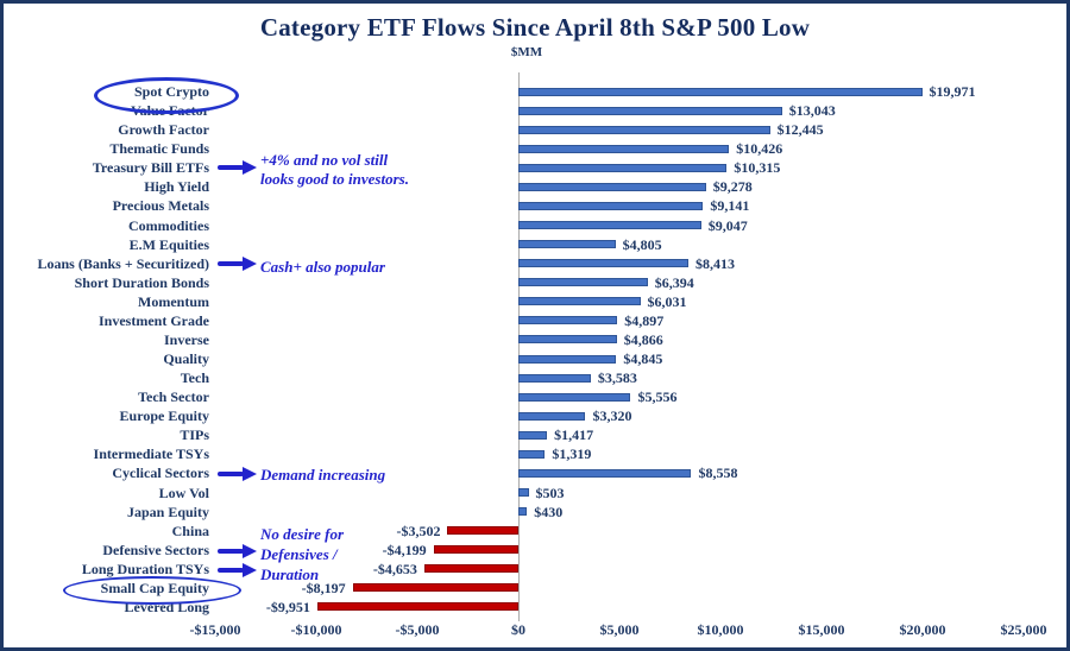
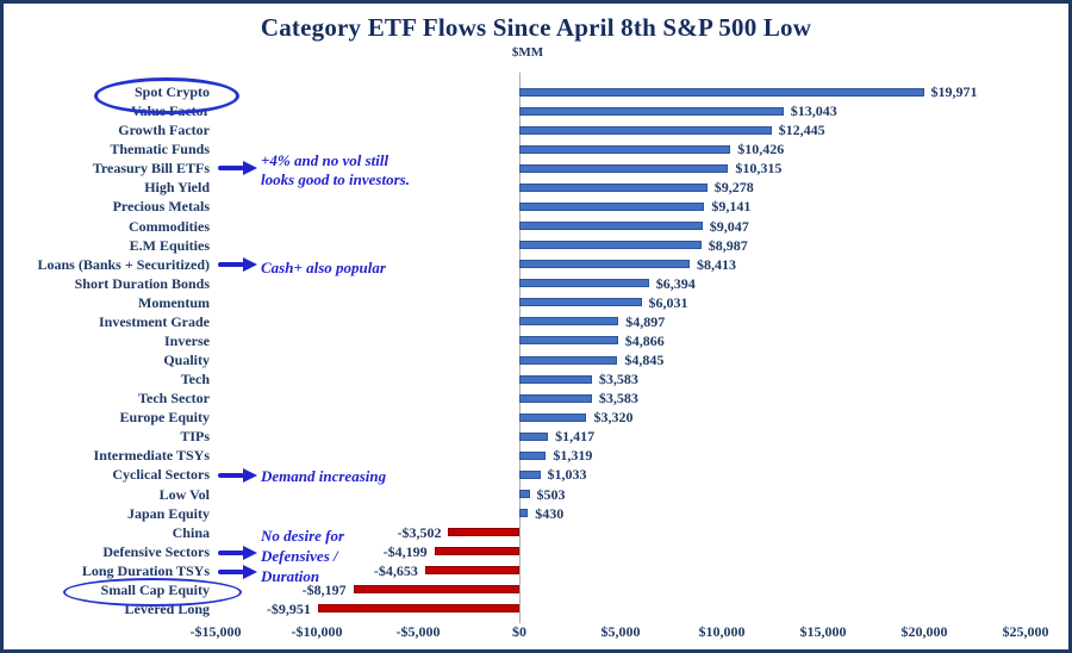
E.M Equities: $4,805 -> $8,987
Tech Sector: $5,556 -> $3,583
Cyclical Sectors: $8,558 -> $1,033
